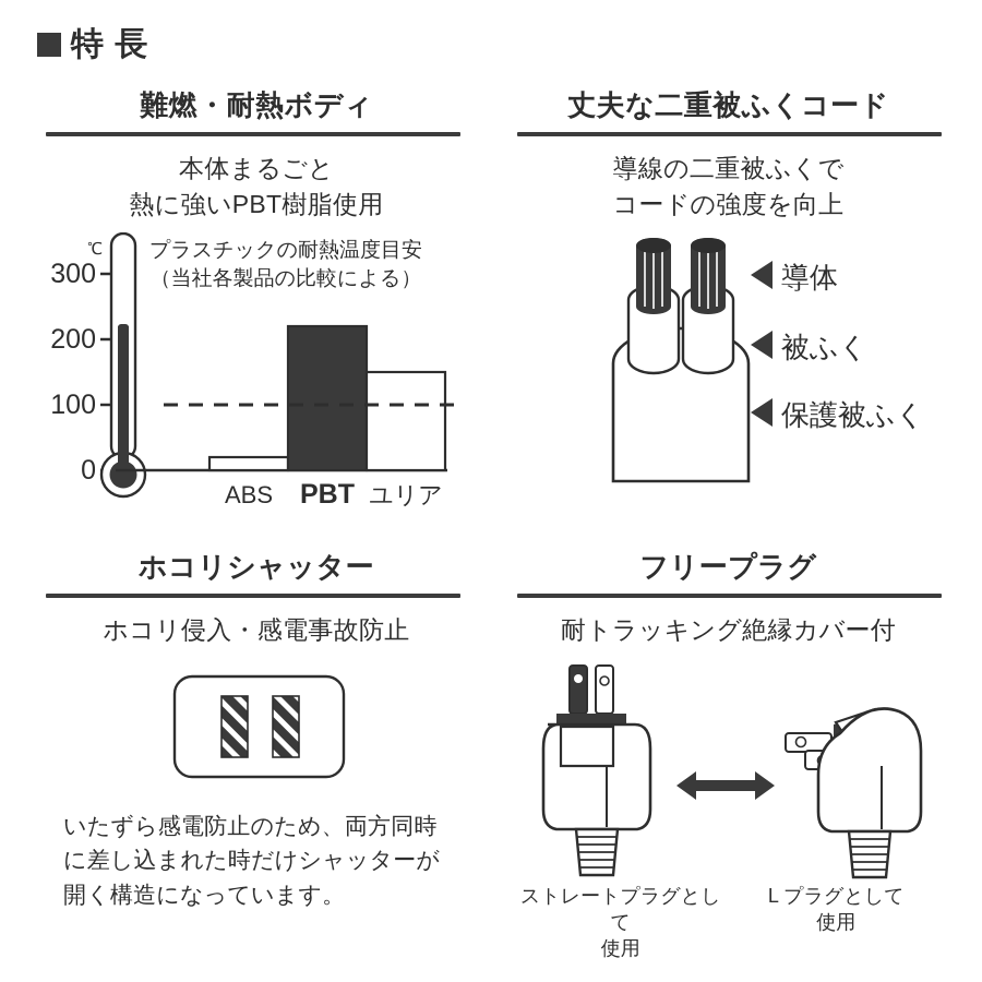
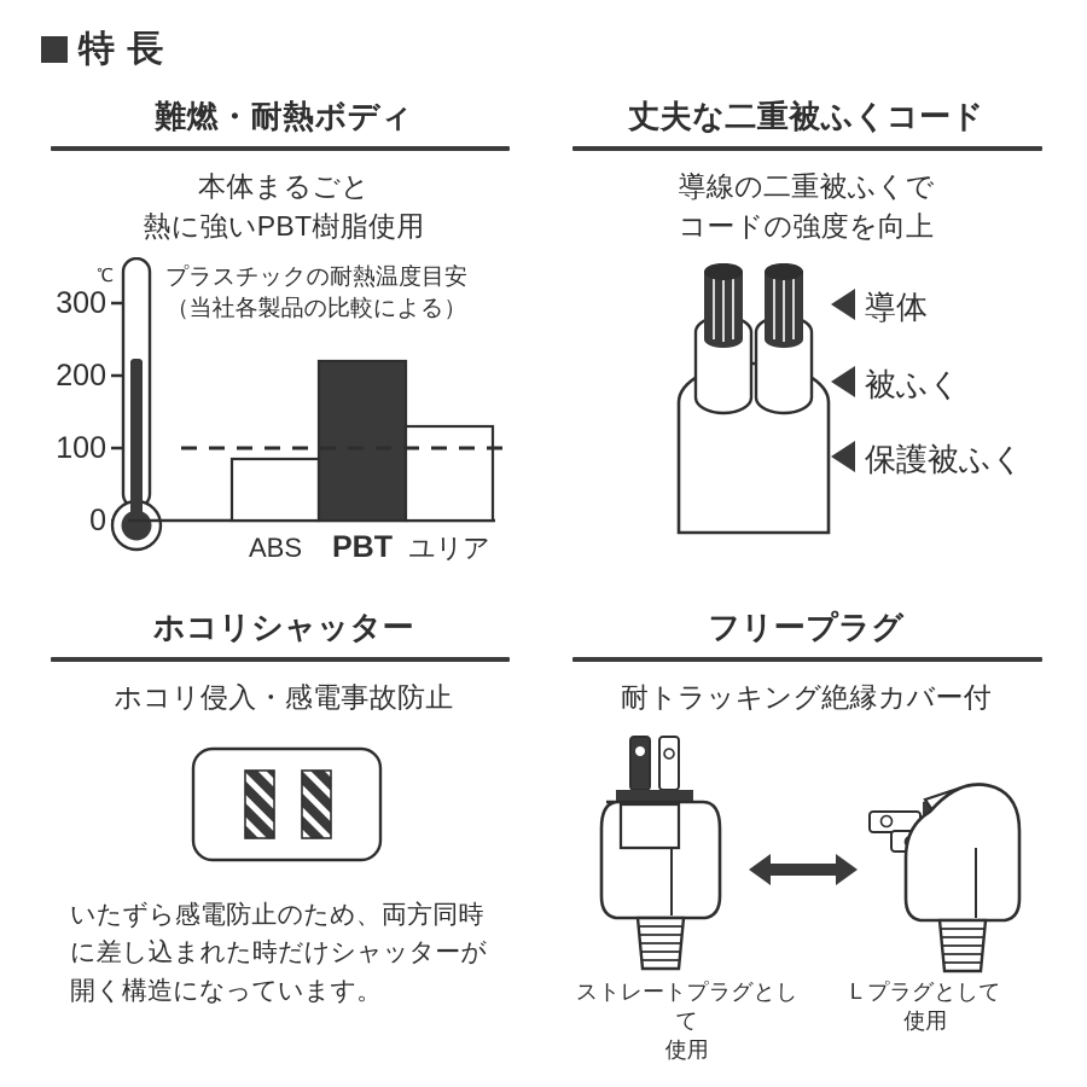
ABS: 20 -> 80
ユリア: 150 -> 130
